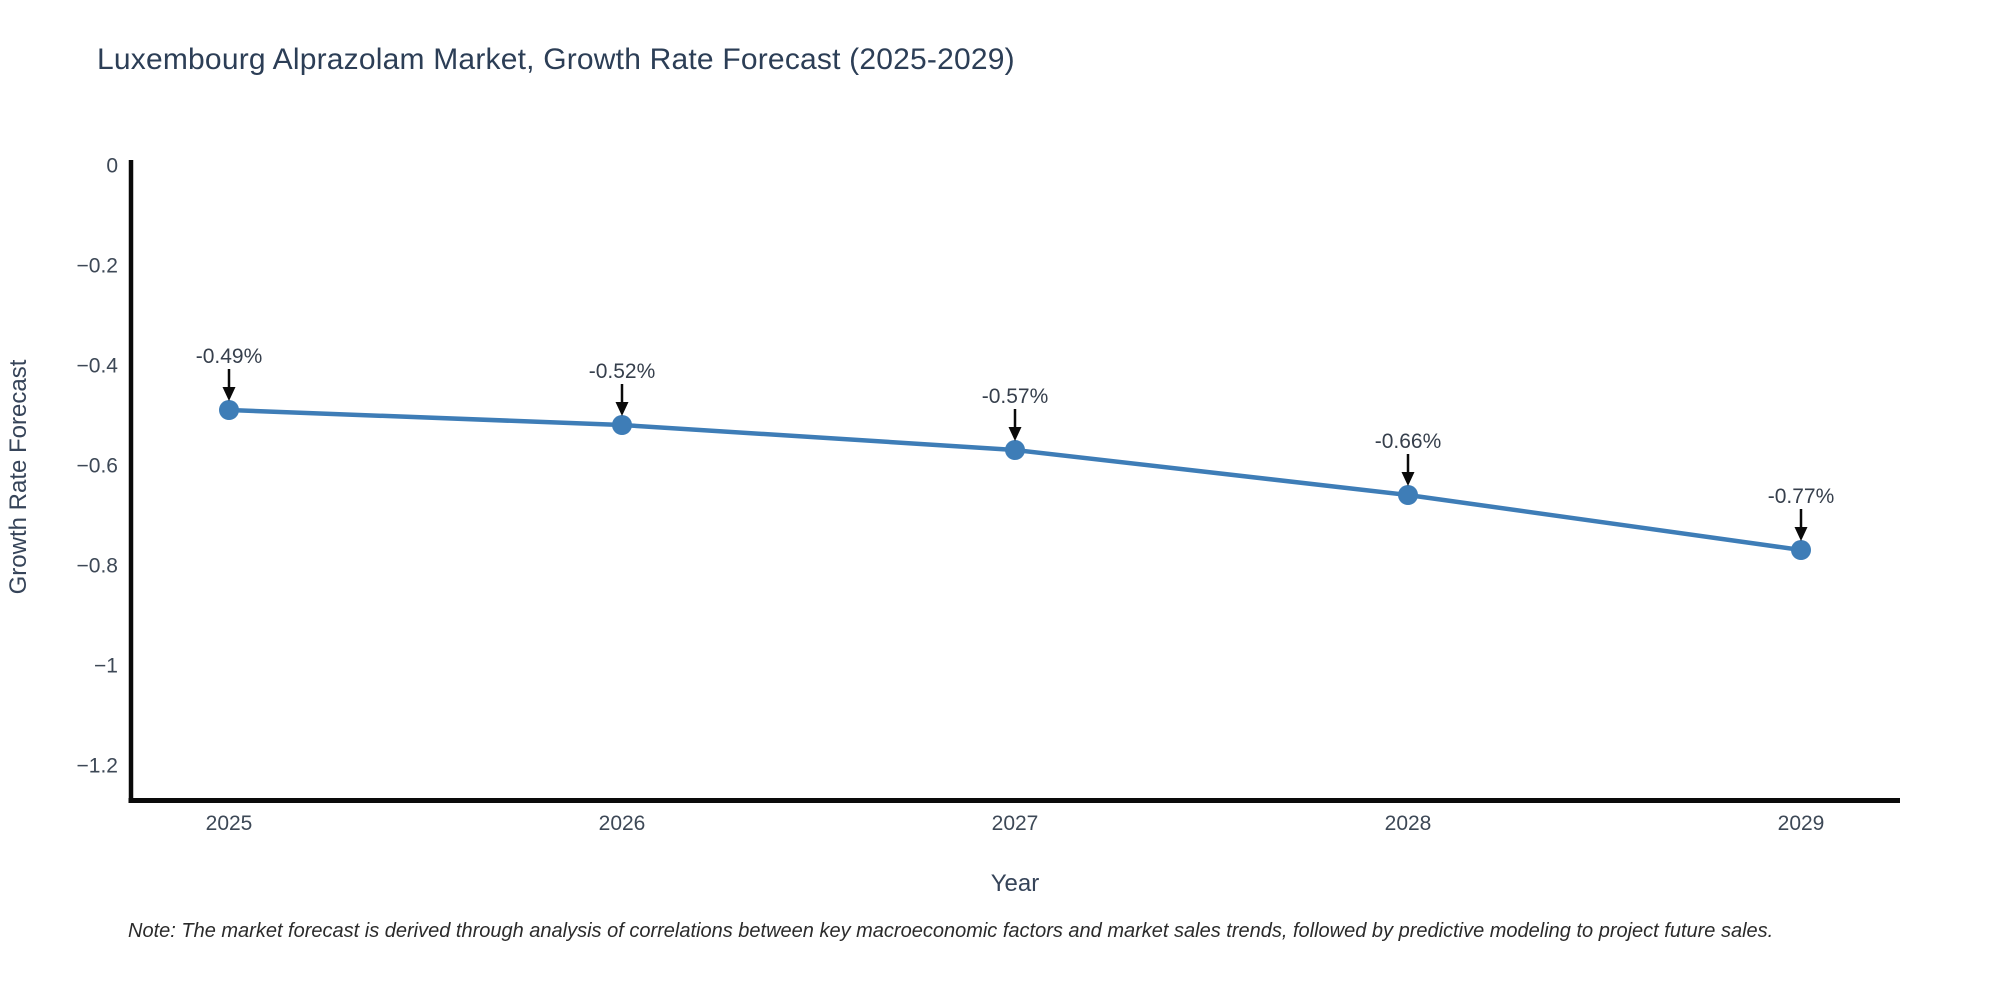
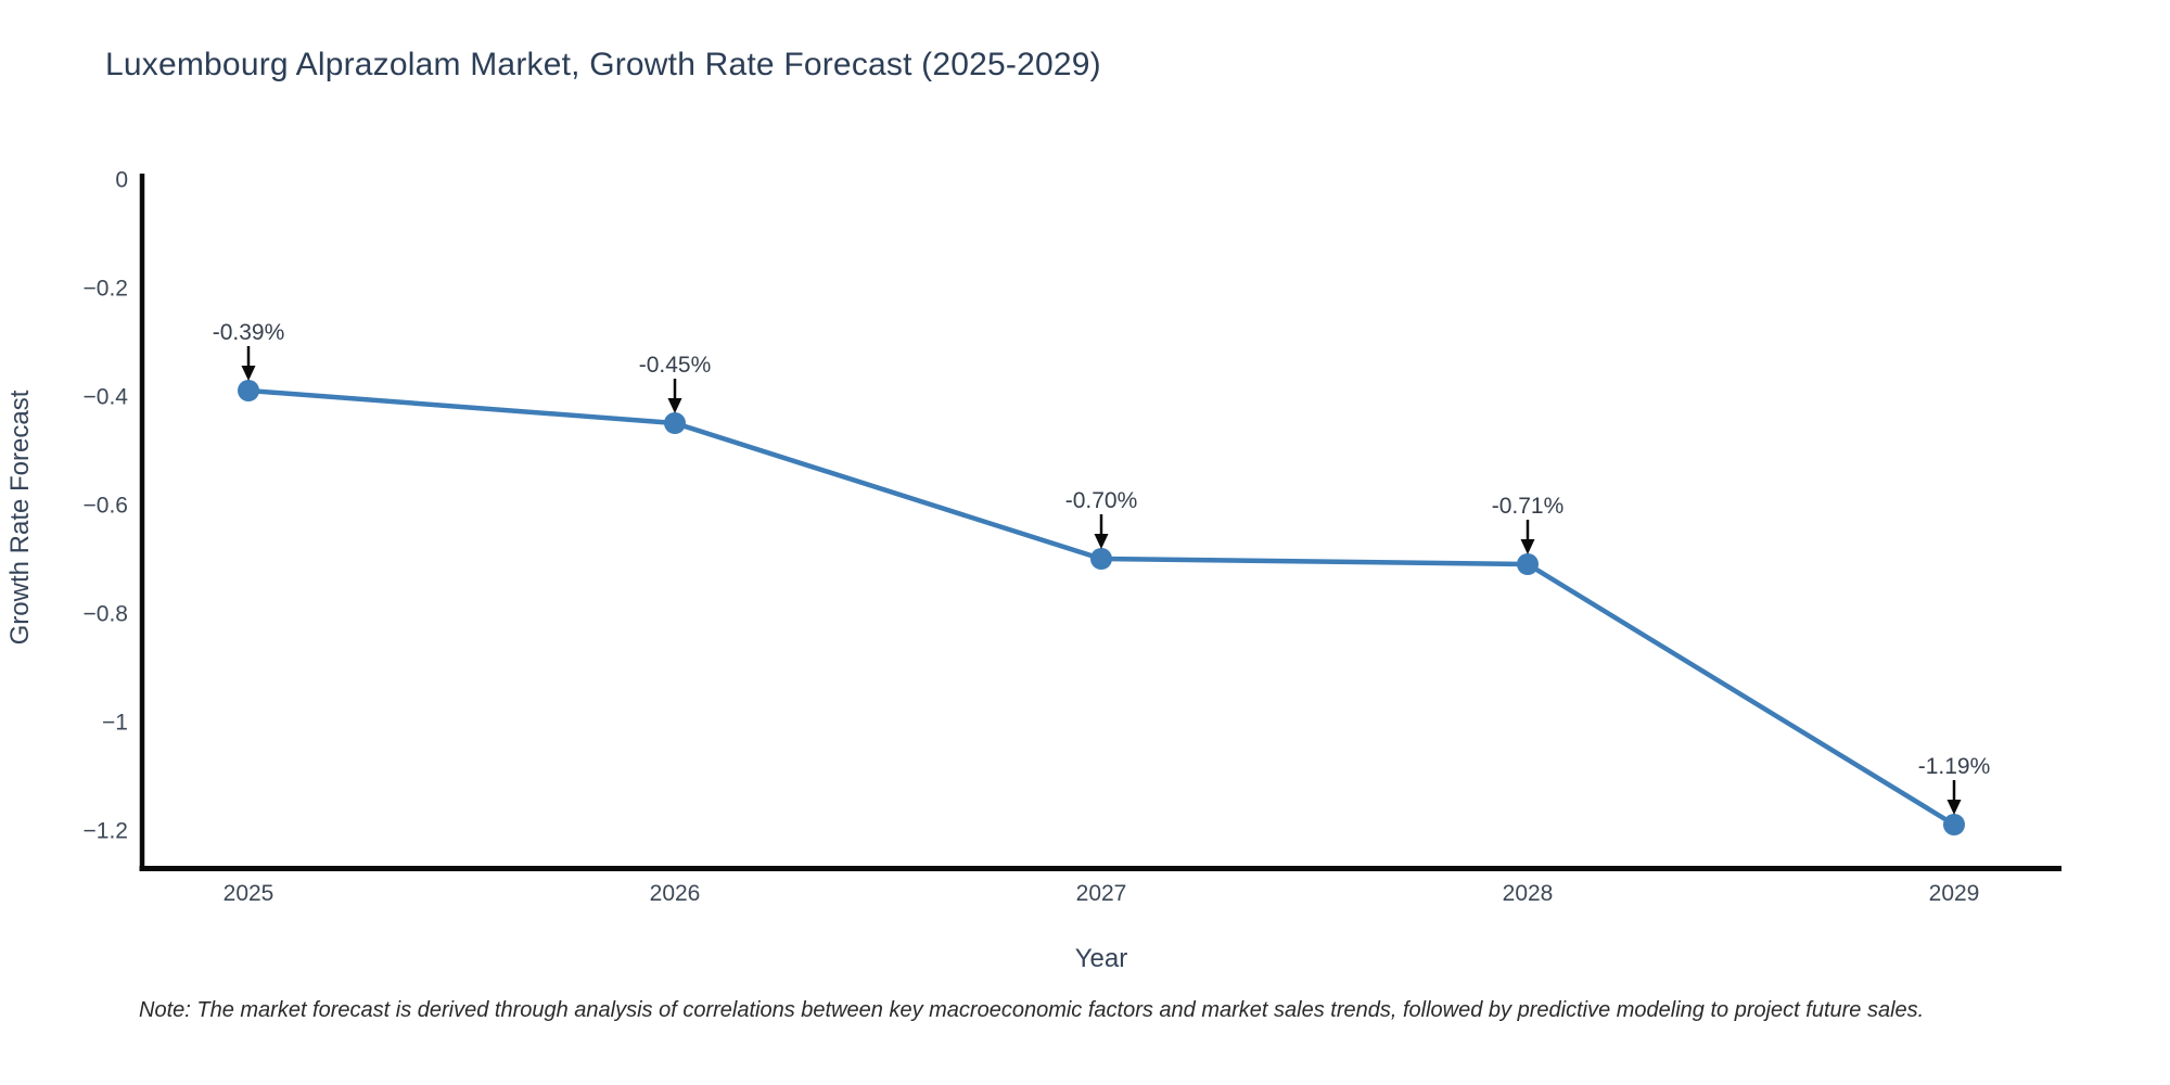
2025: -0.49% -> -0.39%
2026: -0.52% -> -0.45%
2027: -0.57% -> -0.70%
2028: -0.66% -> -0.71%
2029: -0.77% -> -1.19%
